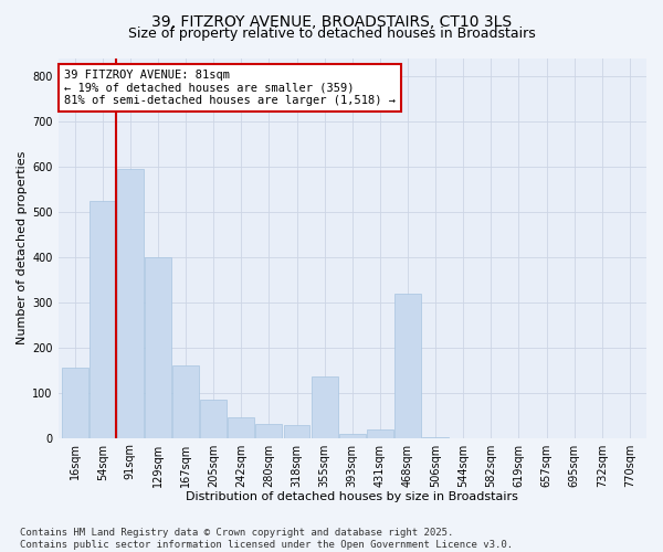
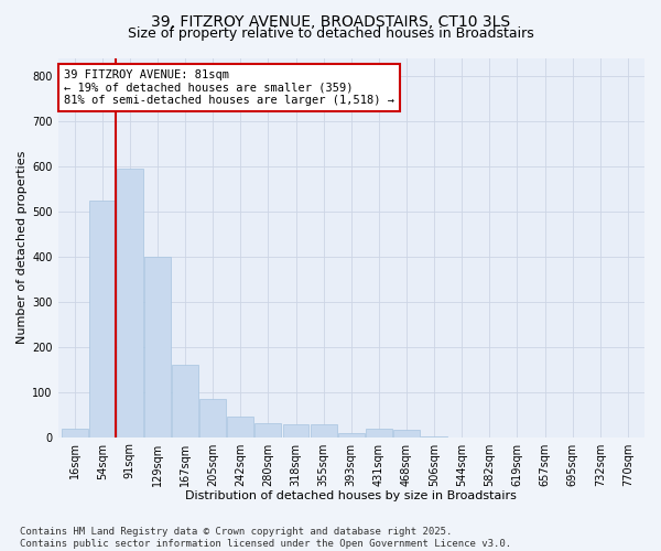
16sqm: 155 -> 18
355sqm: 135 -> 28
468sqm: 320 -> 15
